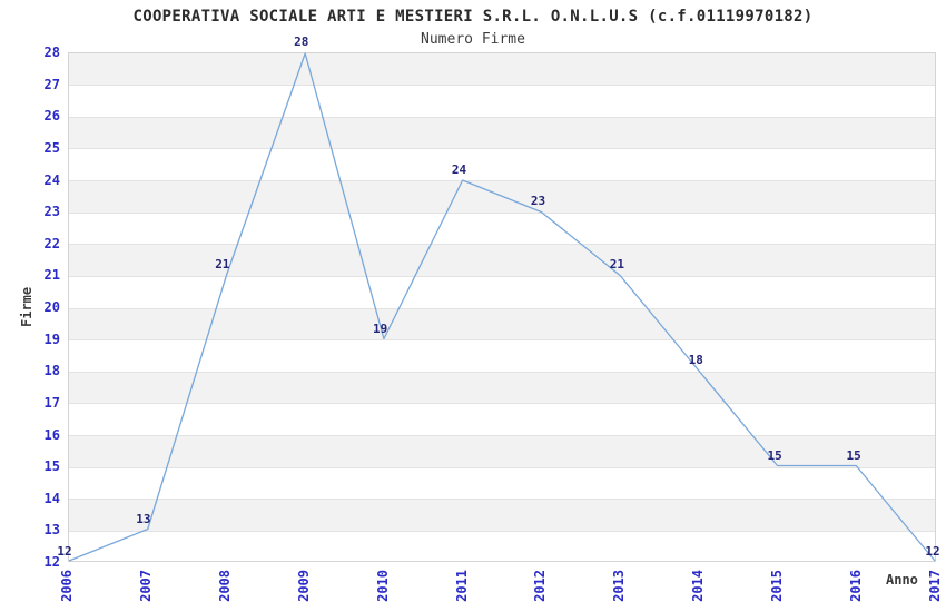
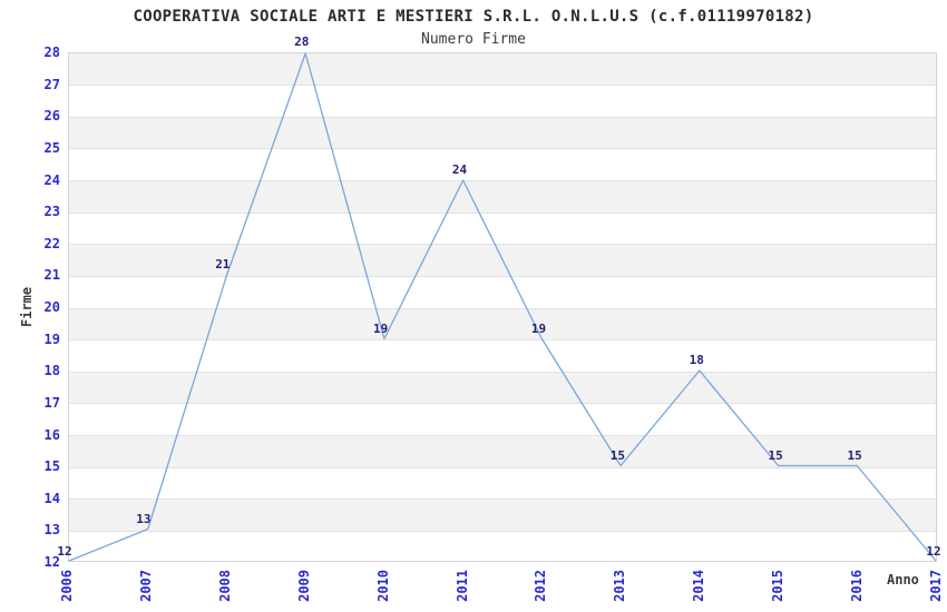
2012: 23 -> 19
2013: 21 -> 15
